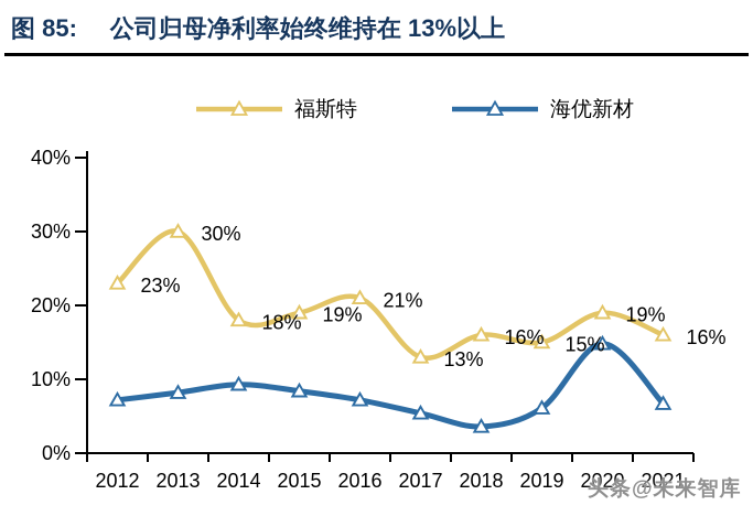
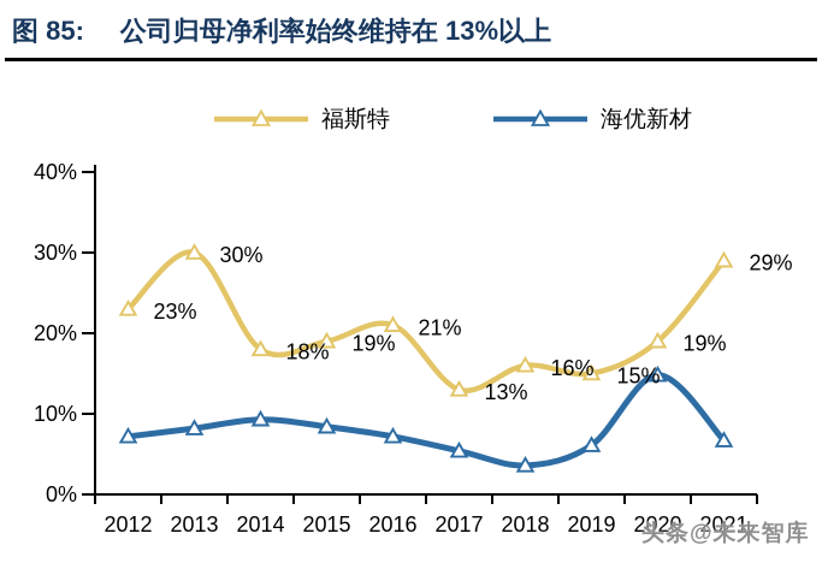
福斯特/2021: 16% -> 29%
